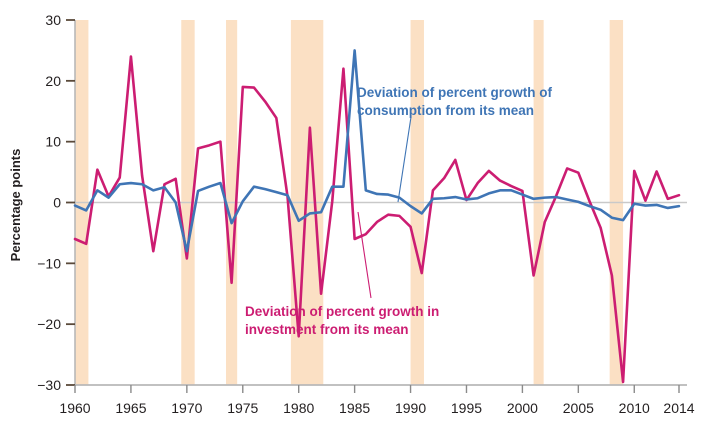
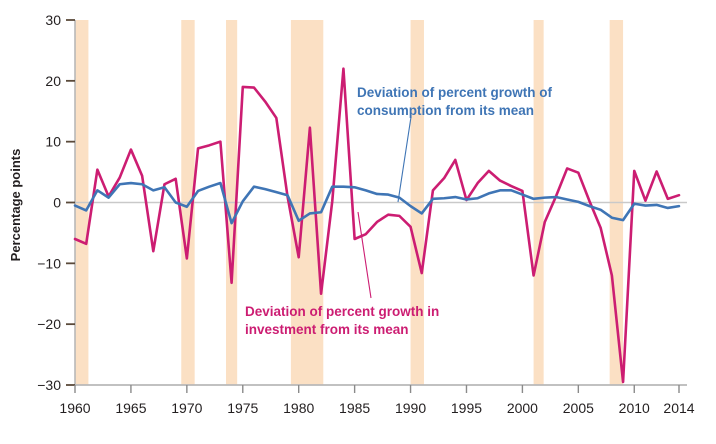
Deviation of percent growth in investment from its mean/1965: 24 -> 9
Deviation of percent growth of consumption from its mean/1970: -8 -> -1
Deviation of percent growth in investment from its mean/1980: -22 -> -9
Deviation of percent growth of consumption from its mean/1985: 25 -> 2
